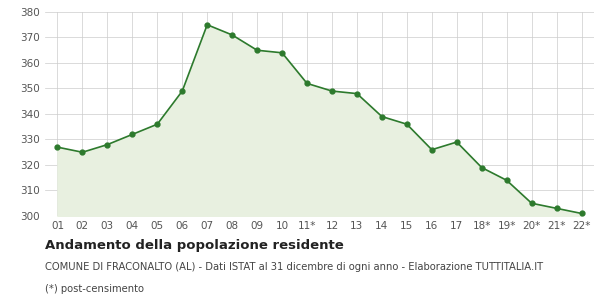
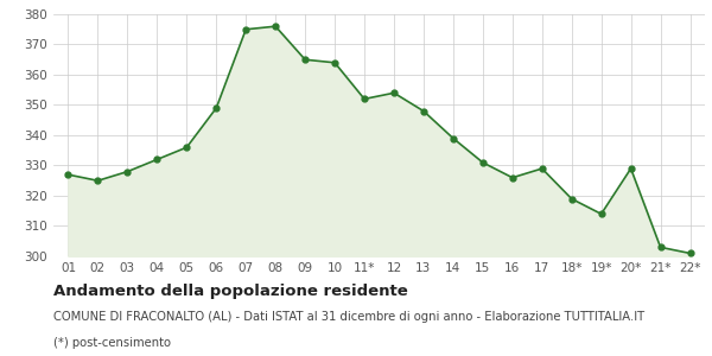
08: 371 -> 376
12: 349 -> 354
15: 336 -> 331
20*: 305 -> 329
